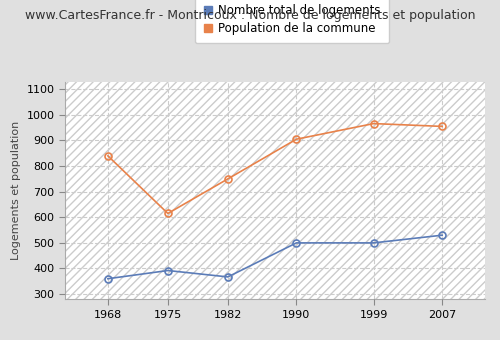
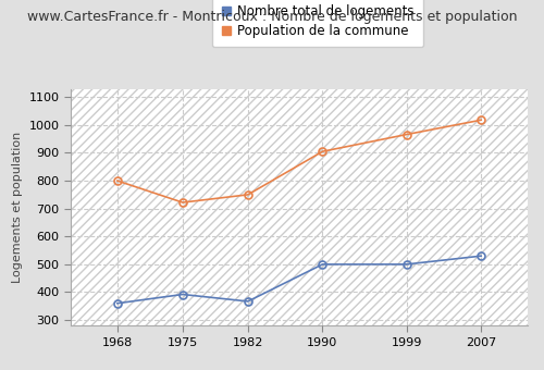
Population de la commune/1968: 840 -> 800
Population de la commune/1975: 615 -> 722
Population de la commune/2007: 955 -> 1018
